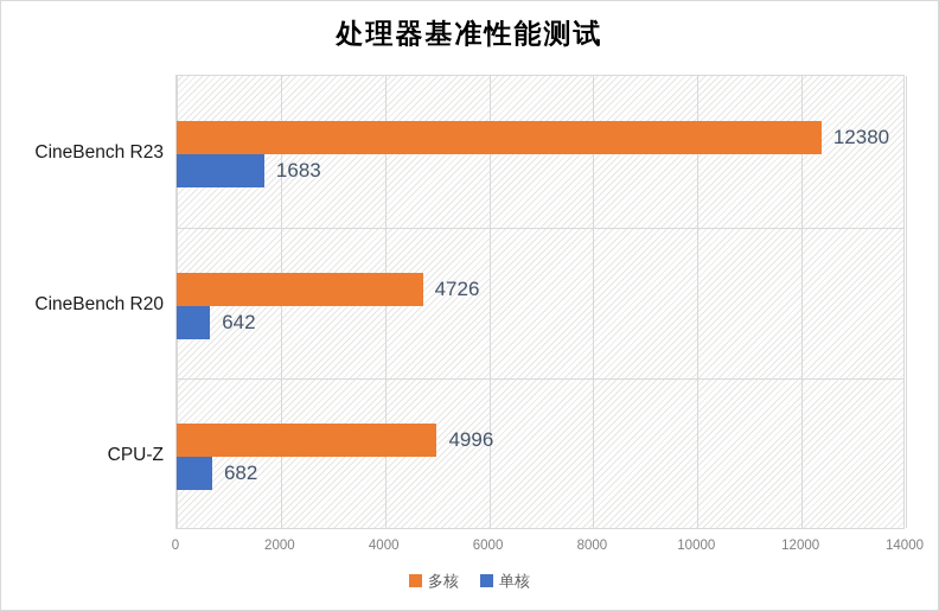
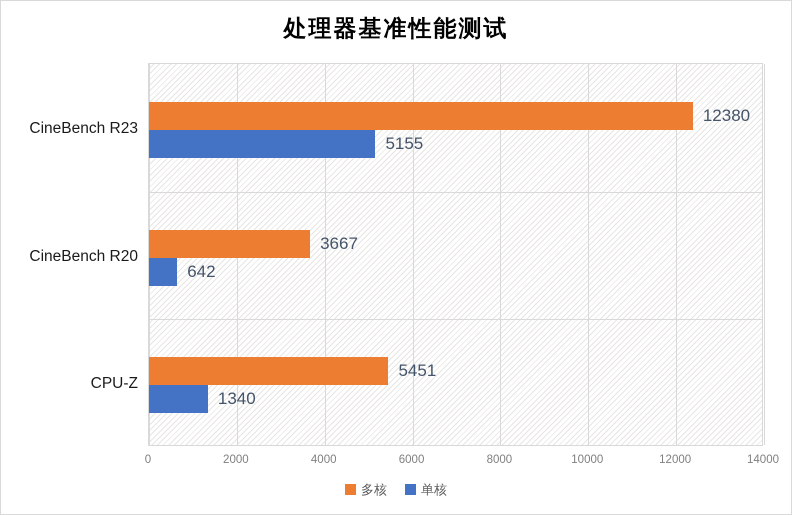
单核/CineBench R23: 1683 -> 5155
多核/CineBench R20: 4726 -> 3667
多核/CPU-Z: 4996 -> 5451
单核/CPU-Z: 682 -> 1340
